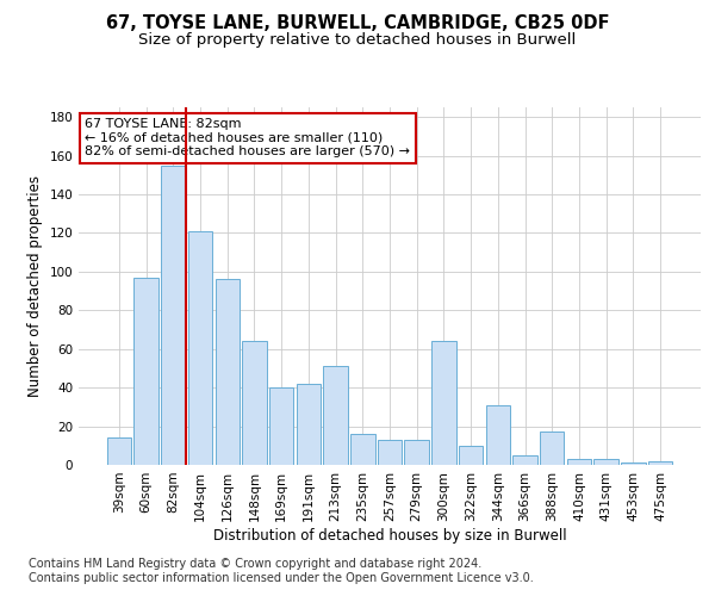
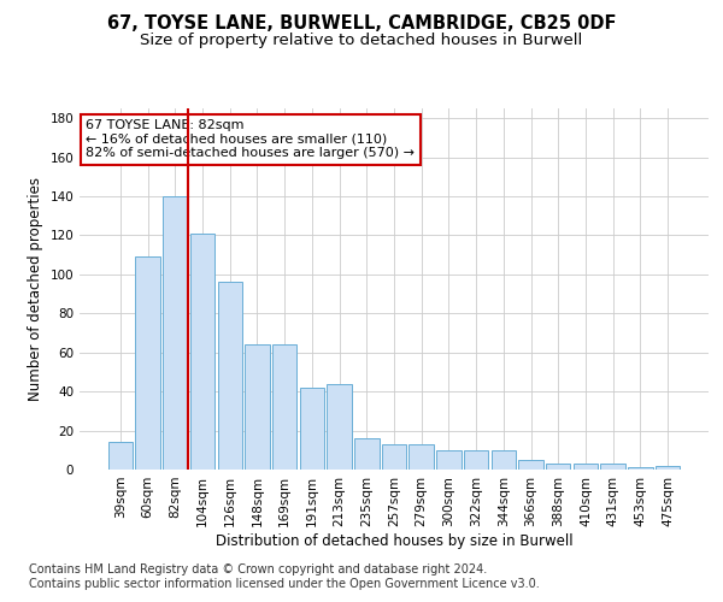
60sqm: 97 -> 109
82sqm: 155 -> 140
169sqm: 40 -> 64
213sqm: 51 -> 44
300sqm: 64 -> 10
344sqm: 31 -> 10
388sqm: 17 -> 3
